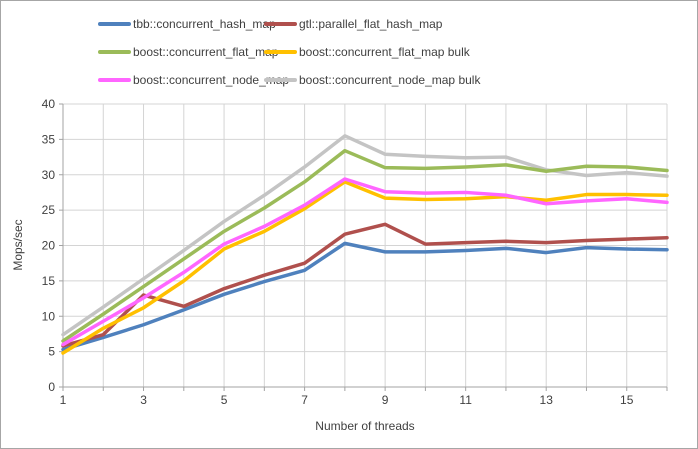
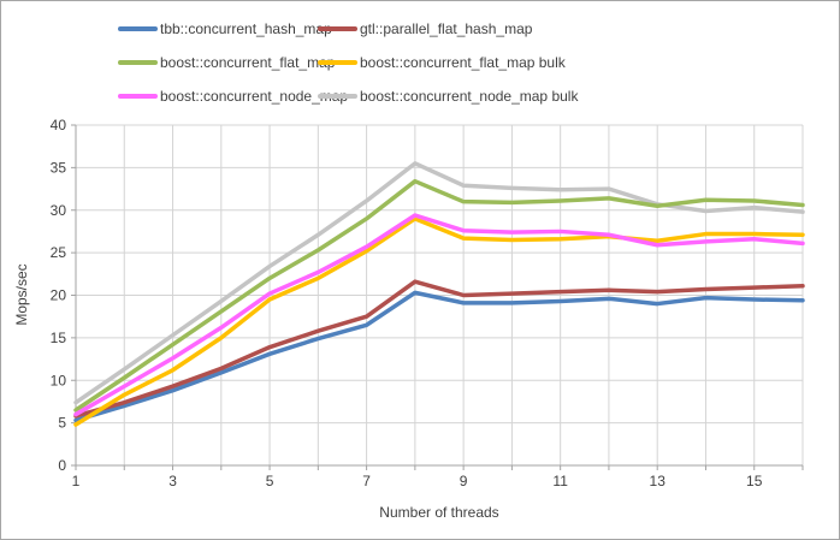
gtl::parallel_flat_hash_map/3: 13 -> 9
gtl::parallel_flat_hash_map/9: 23 -> 20
